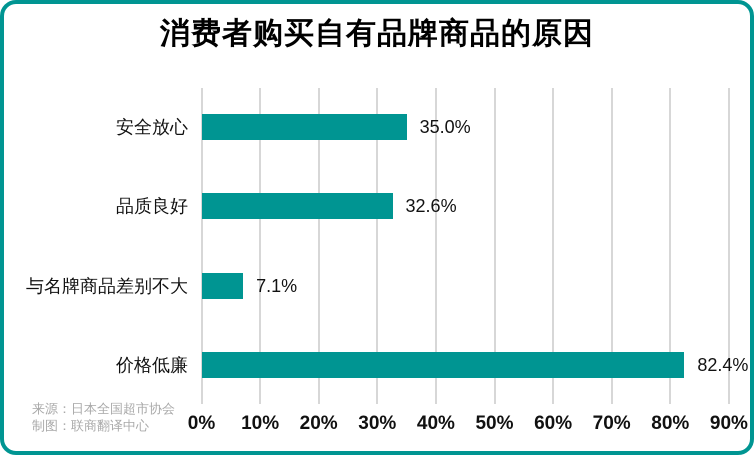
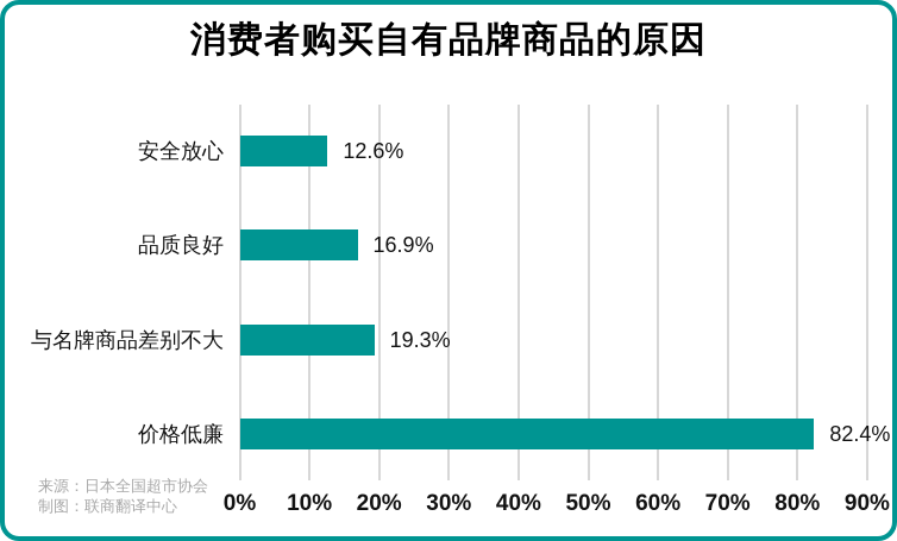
安全放心: 35.0% -> 12.6%
品质良好: 32.6% -> 16.9%
与名牌商品差别不大: 7.1% -> 19.3%
